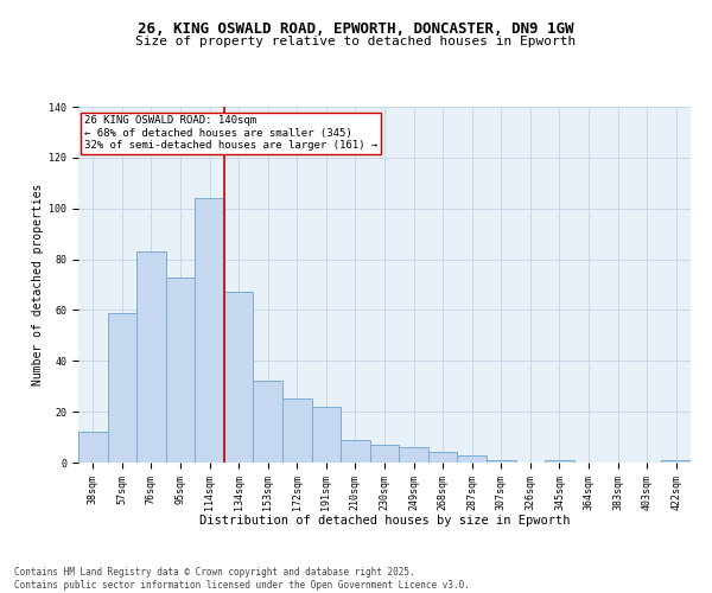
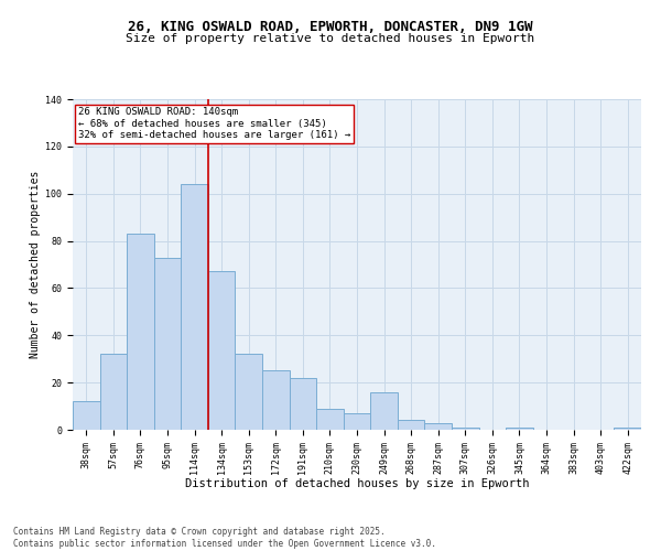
57sqm: 59 -> 32
249sqm: 6 -> 16
